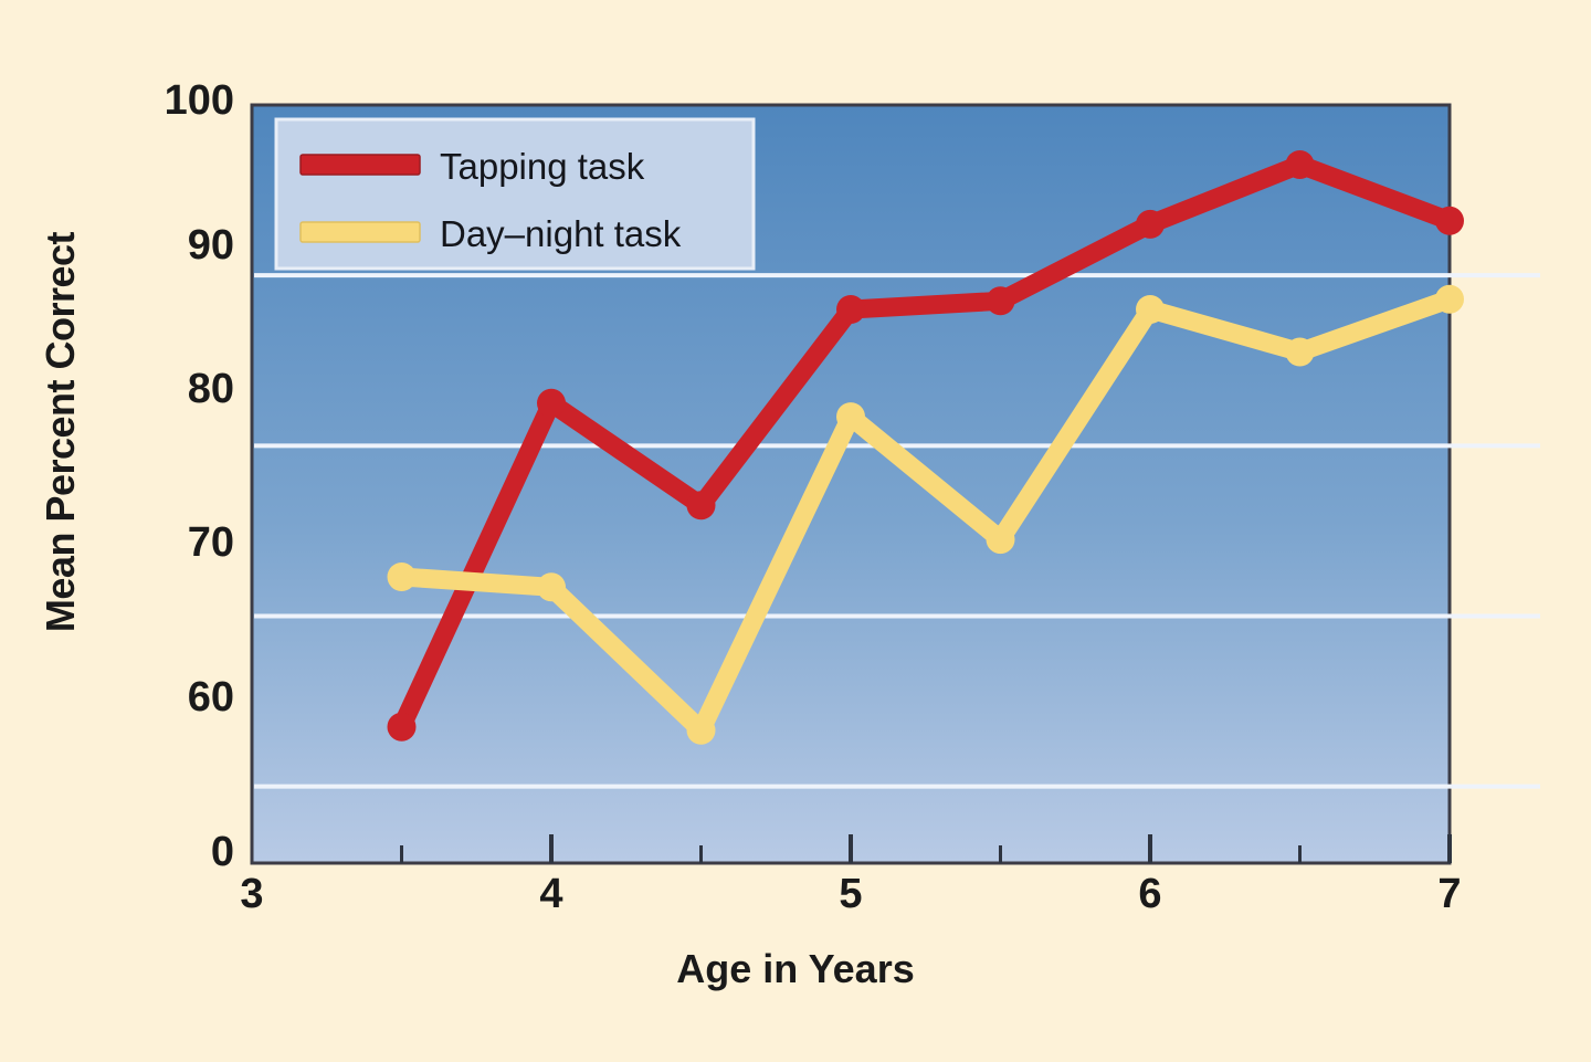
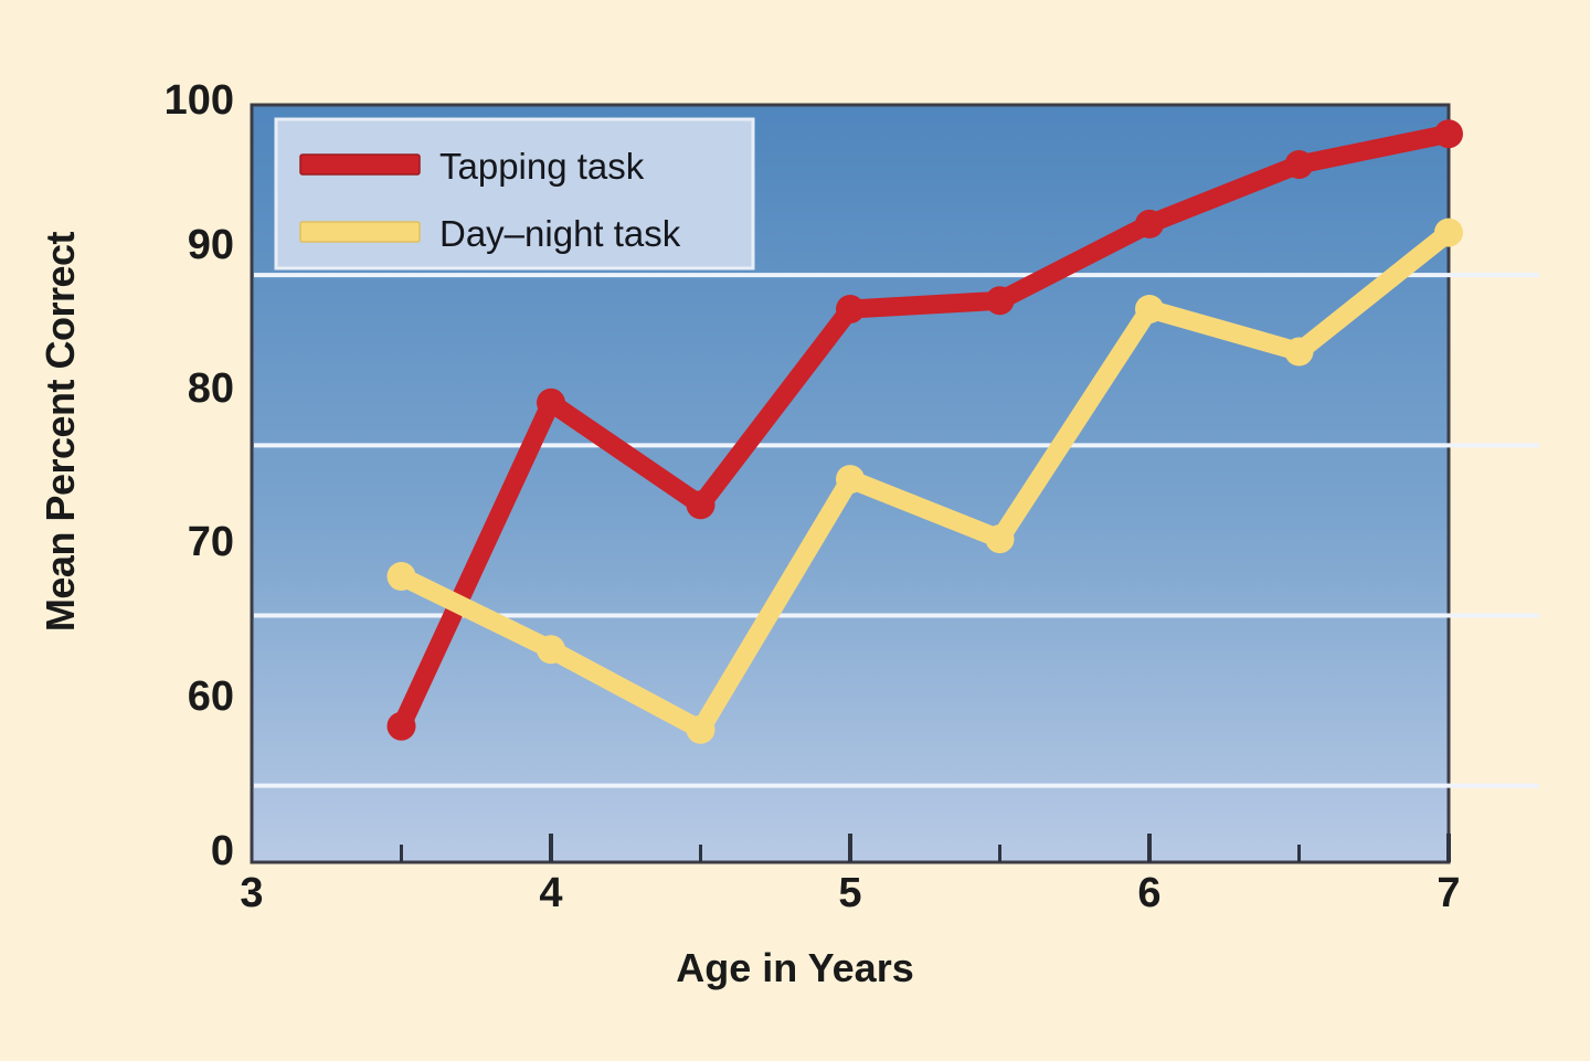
Day–night task/4: 71.7 -> 68.0
Day–night task/5: 81.7 -> 78.0
Tapping task/7: 93.2 -> 98.3
Day–night task/7: 88.6 -> 92.5
